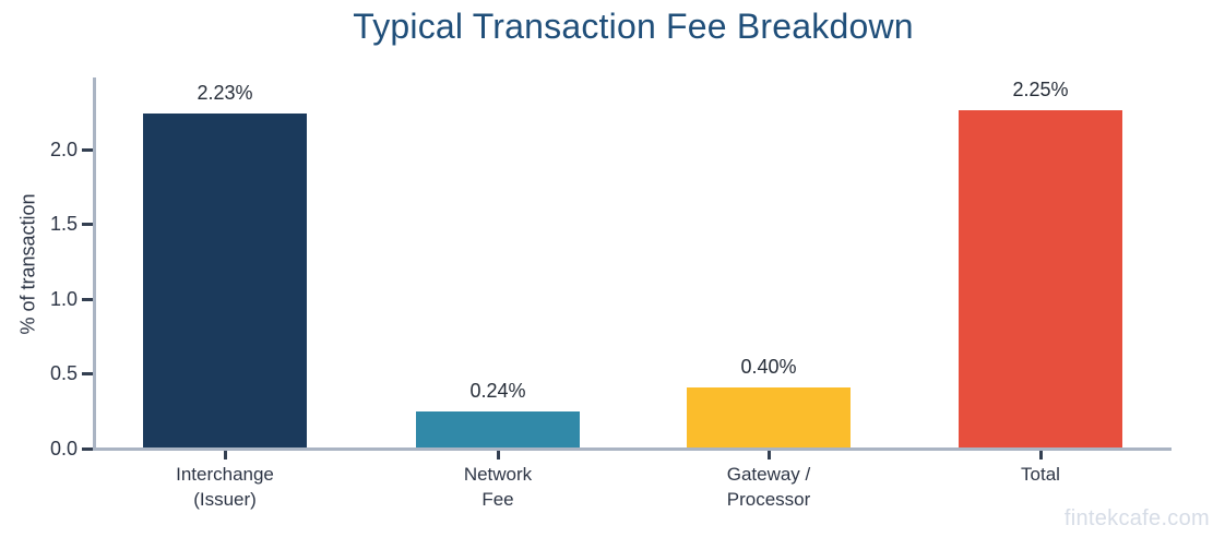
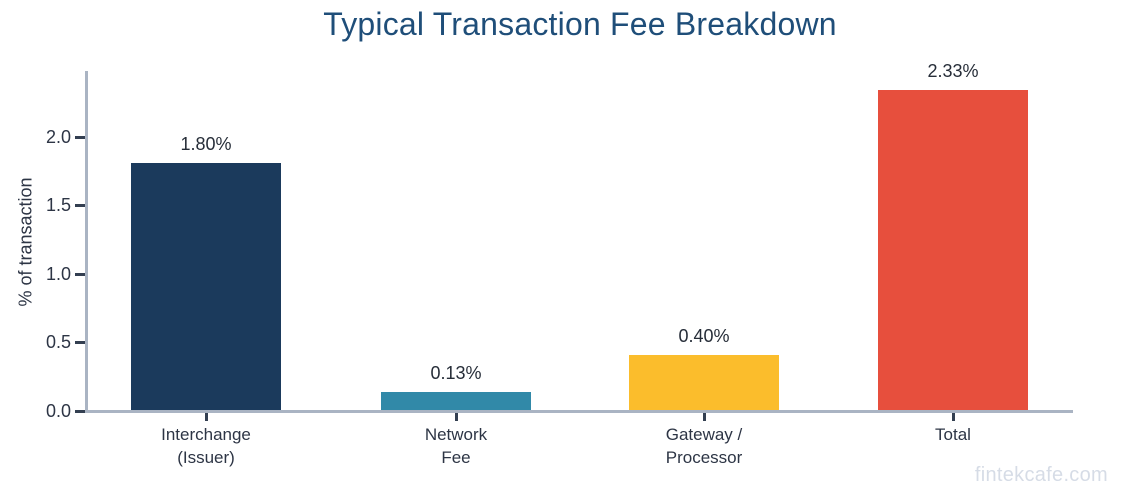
Interchange (Issuer): 2.23% -> 1.80%
Network Fee: 0.24% -> 0.13%
Total: 2.25% -> 2.33%
